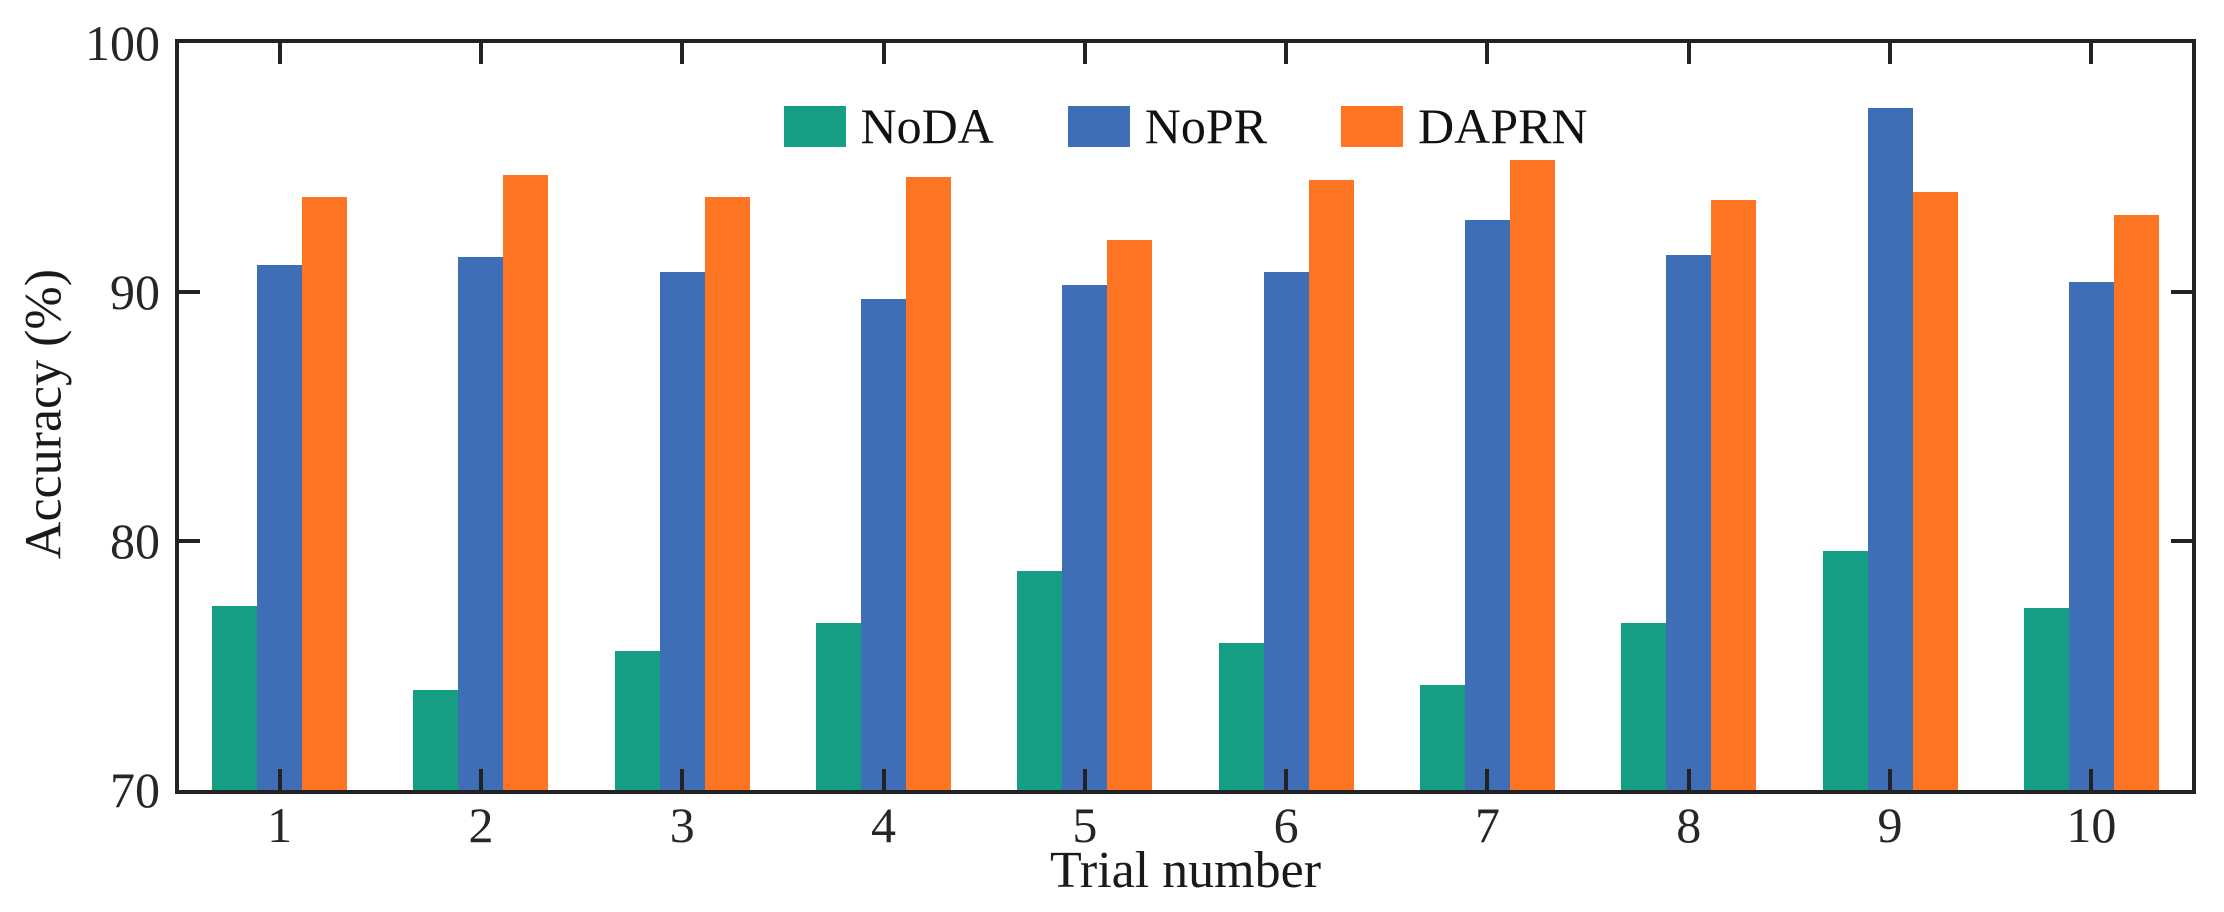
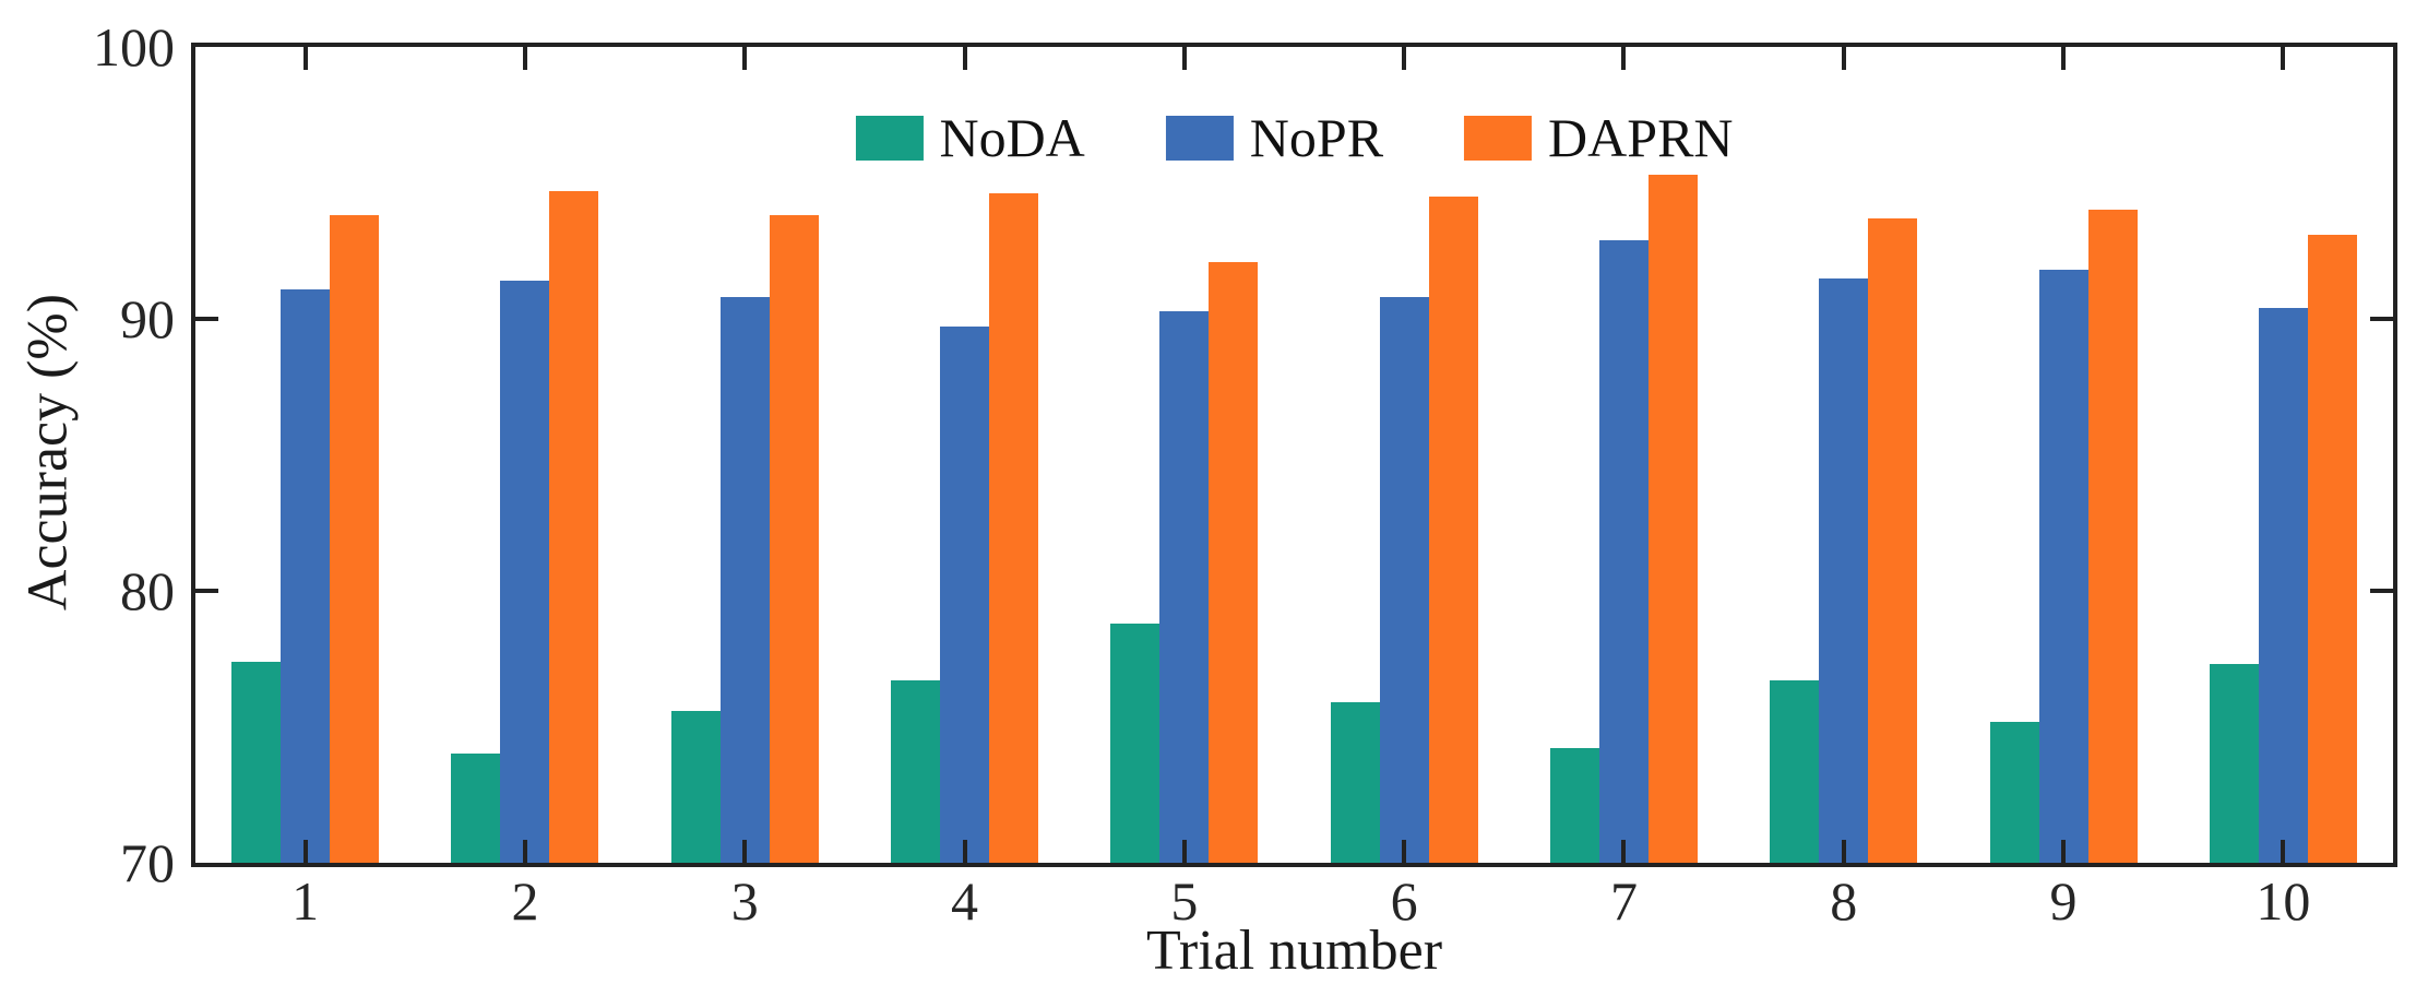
NoDA/9: 79.6 -> 75.2
NoPR/9: 97.4 -> 91.8
